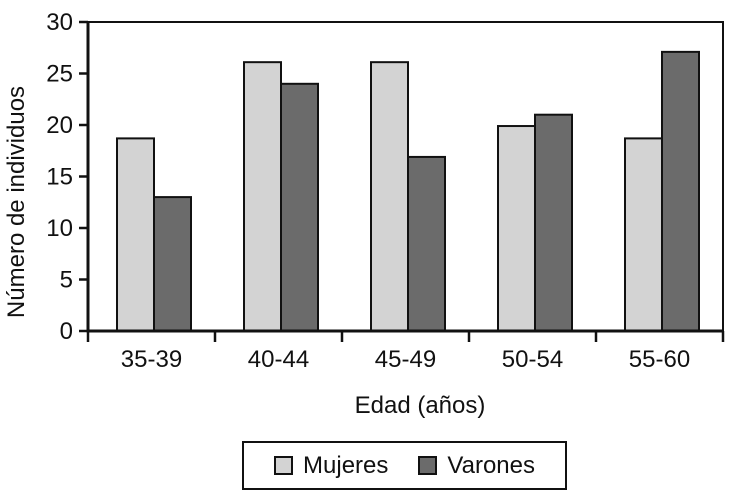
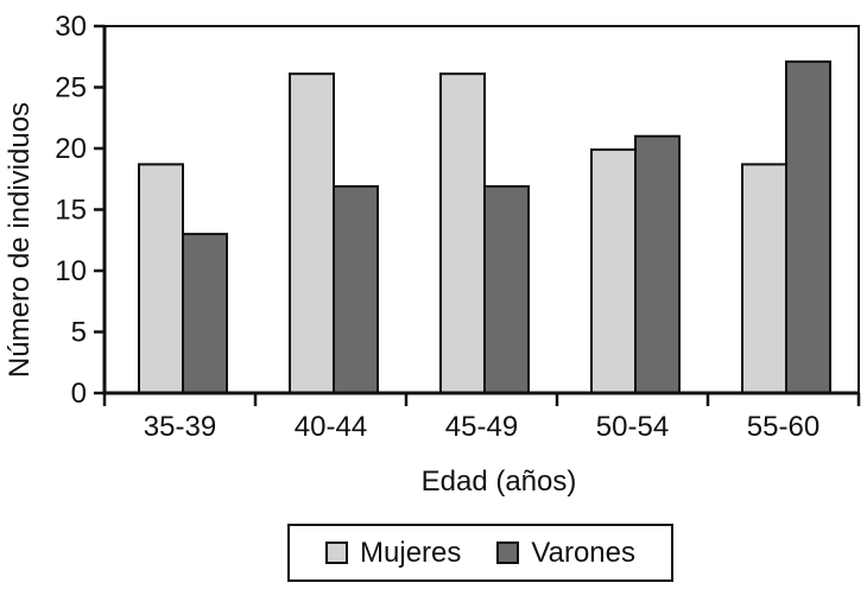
Varones/40-44: 24.0 -> 16.9
